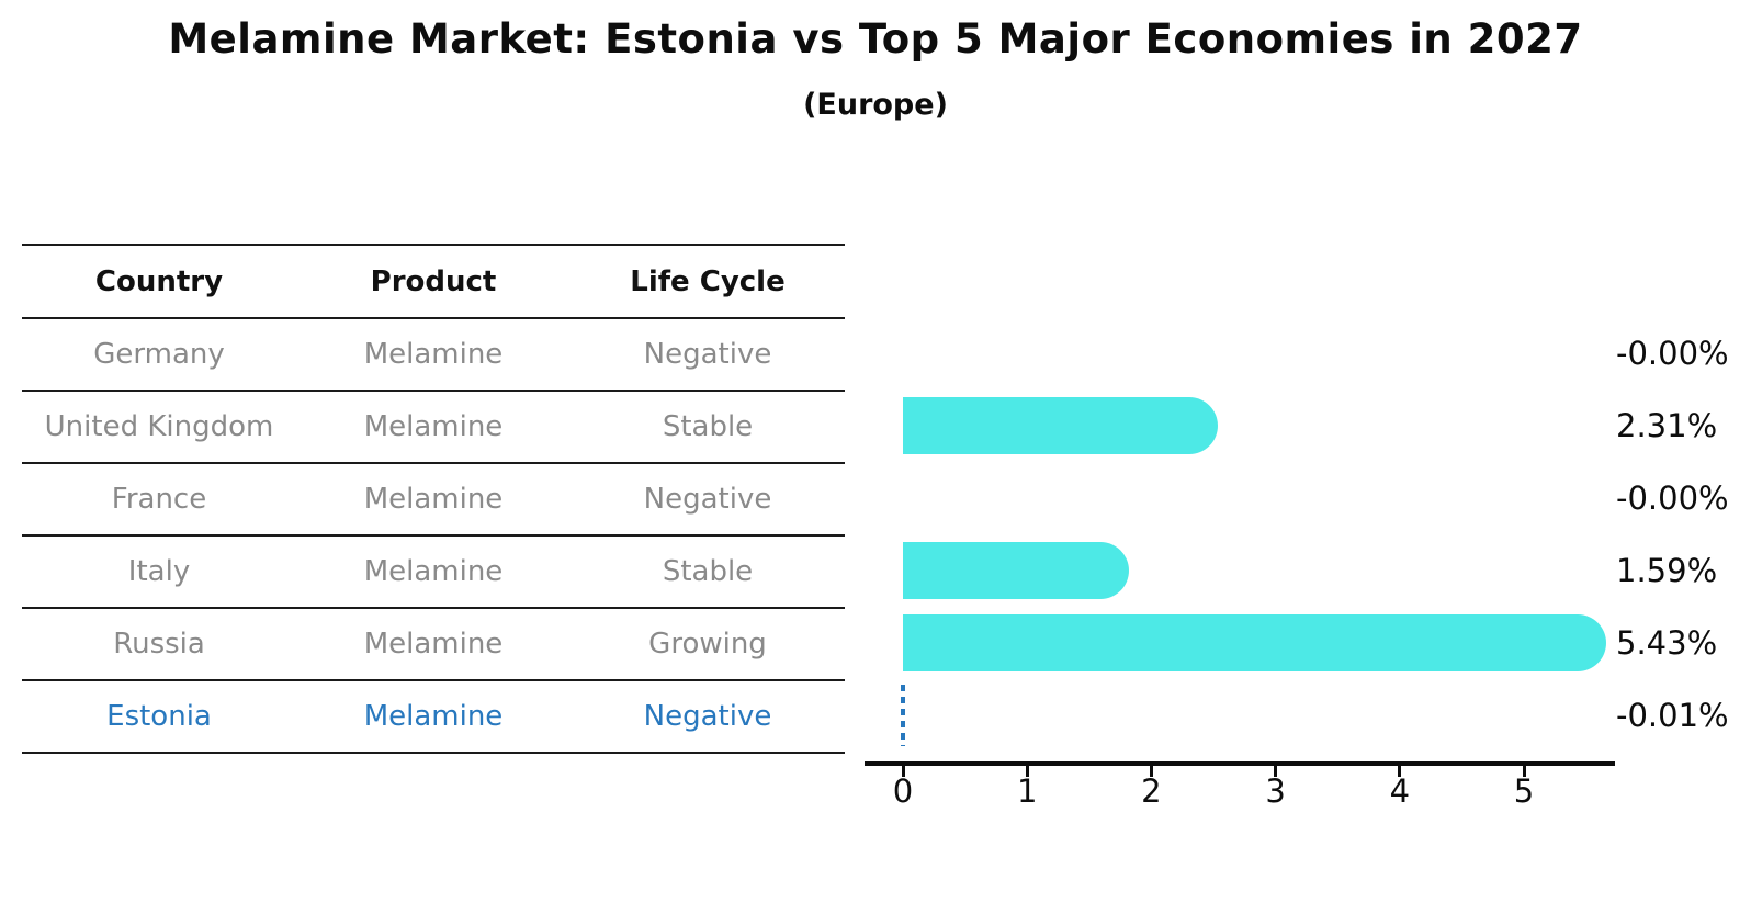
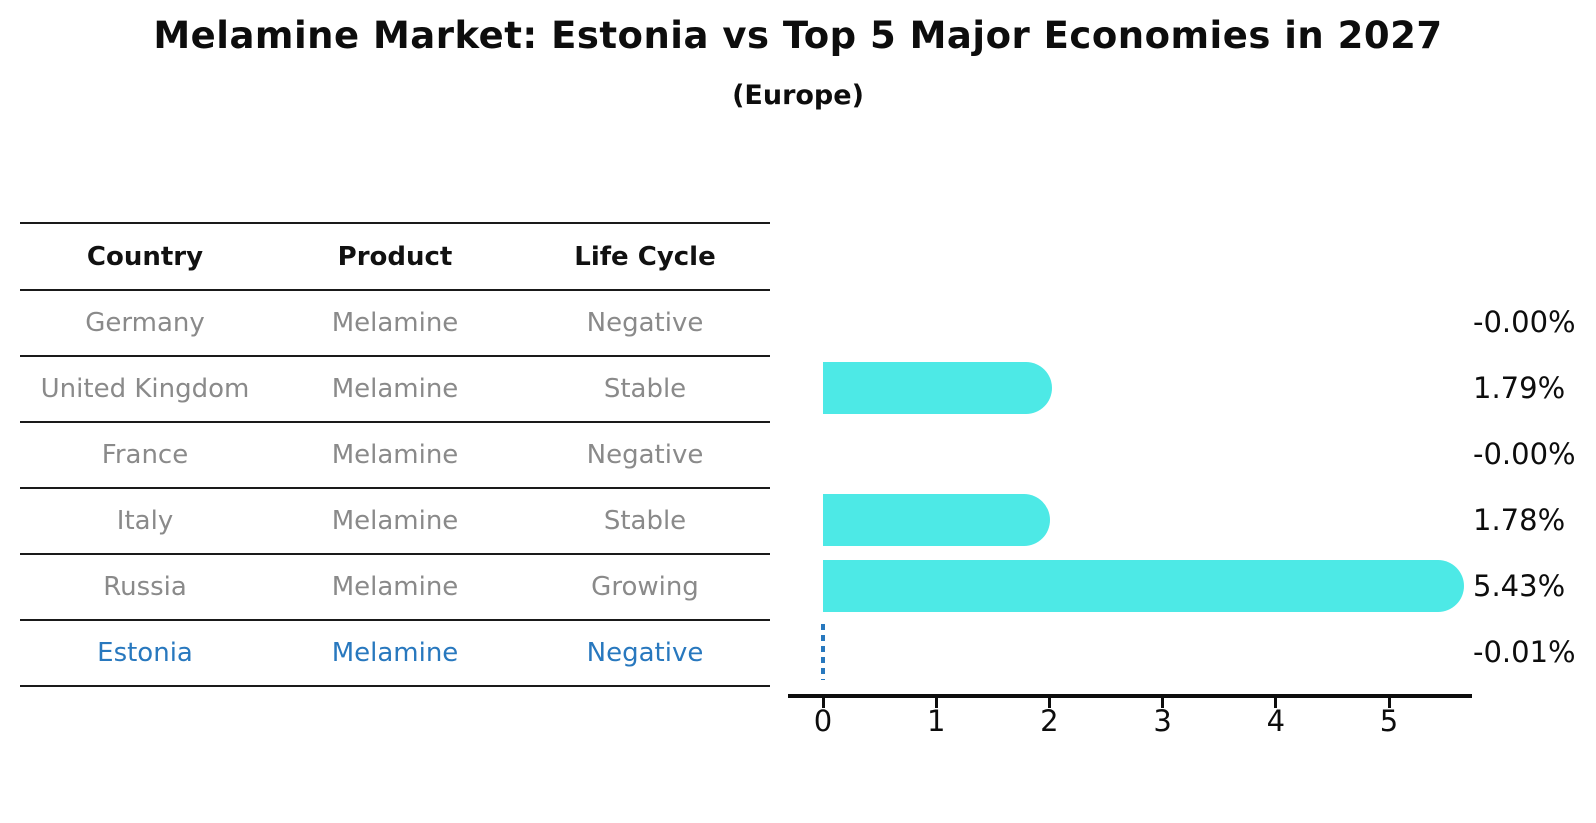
United Kingdom: 2.31% -> 1.79%
Italy: 1.59% -> 1.78%
